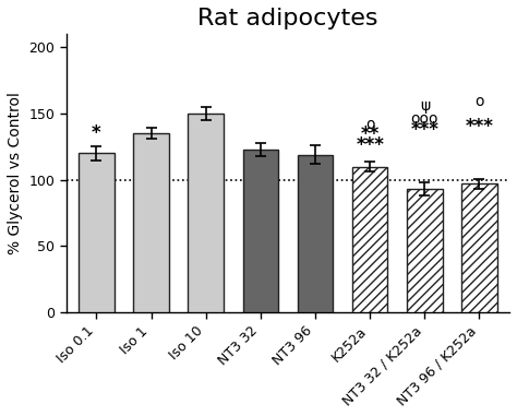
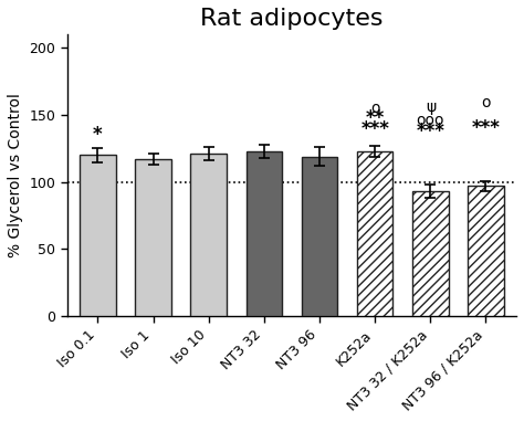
Iso 1: 135 -> 117
Iso 10: 150 -> 121
K252a: 110 -> 123
